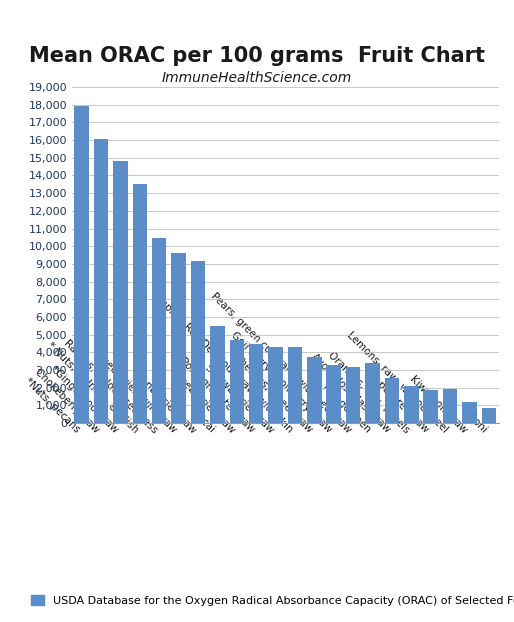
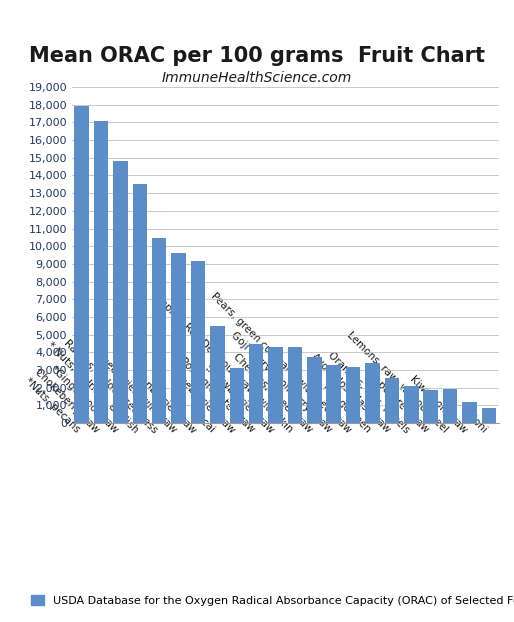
Chokeberry, raw: 16,100 -> 17,100
Blueberries, raw: 4,700 -> 3,100
